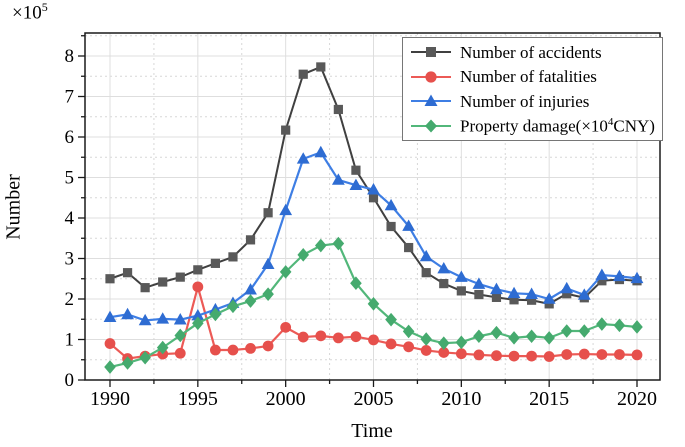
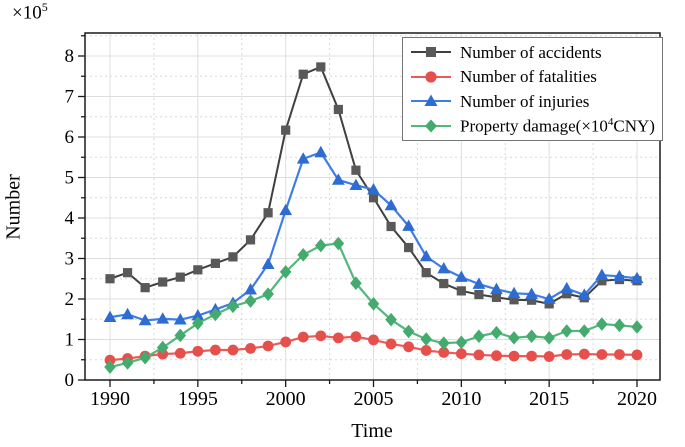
Number of fatalities/1990: 0.9 -> 0.5
Number of fatalities/1995: 2.3 -> 0.7
Number of fatalities/2000: 1.3 -> 0.9
